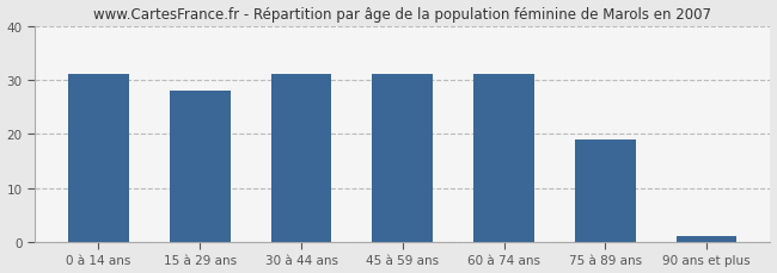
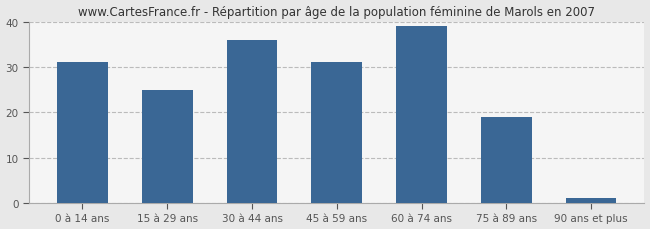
15 à 29 ans: 28 -> 25
30 à 44 ans: 31 -> 36
60 à 74 ans: 31 -> 39
